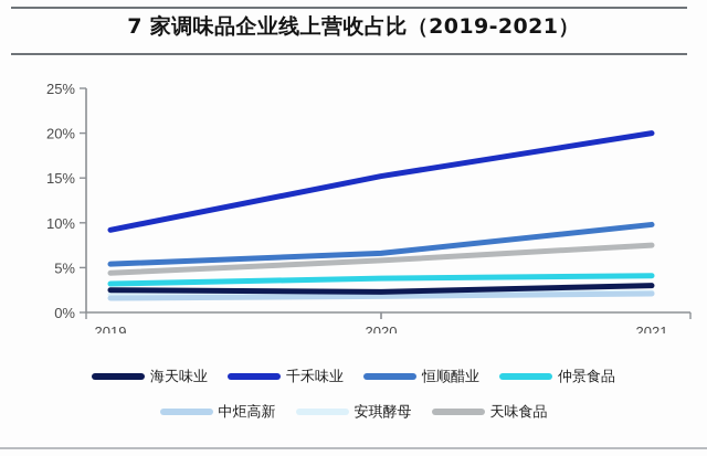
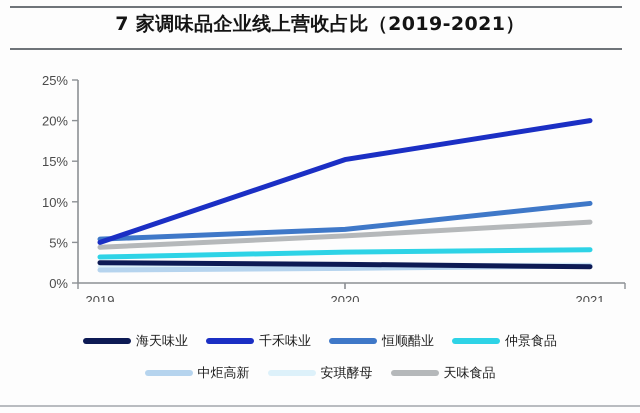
千禾味业/2019: 9% -> 5%
海天味业/2021: 3% -> 2%
